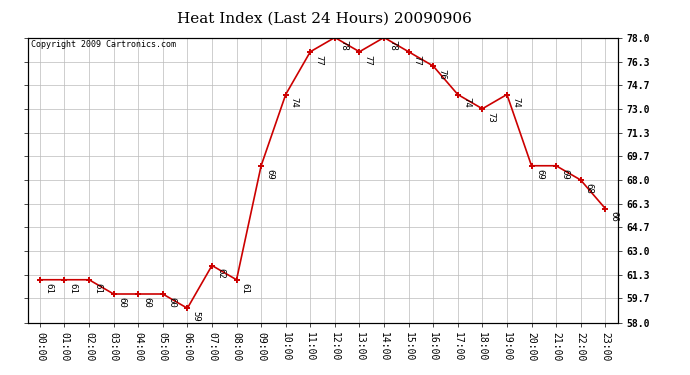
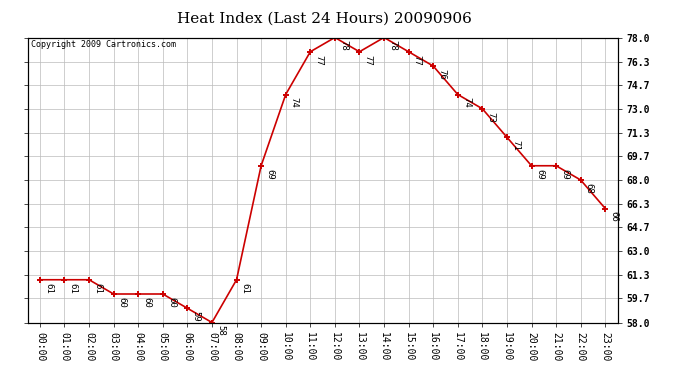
07:00: 62 -> 58
19:00: 74 -> 71
